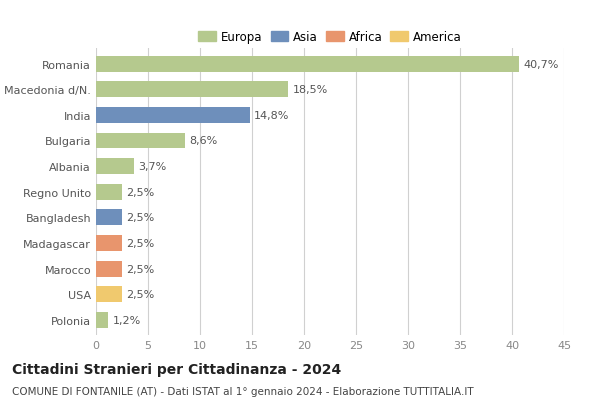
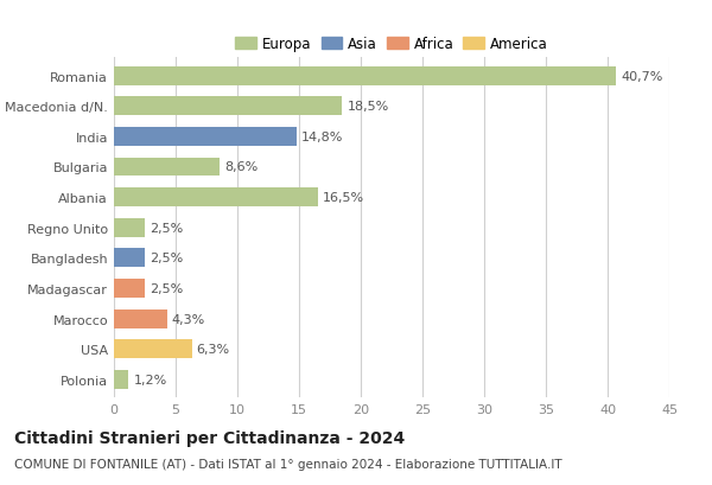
Albania: 3,7% -> 16,5%
Marocco: 2,5% -> 4,3%
USA: 2,5% -> 6,3%
